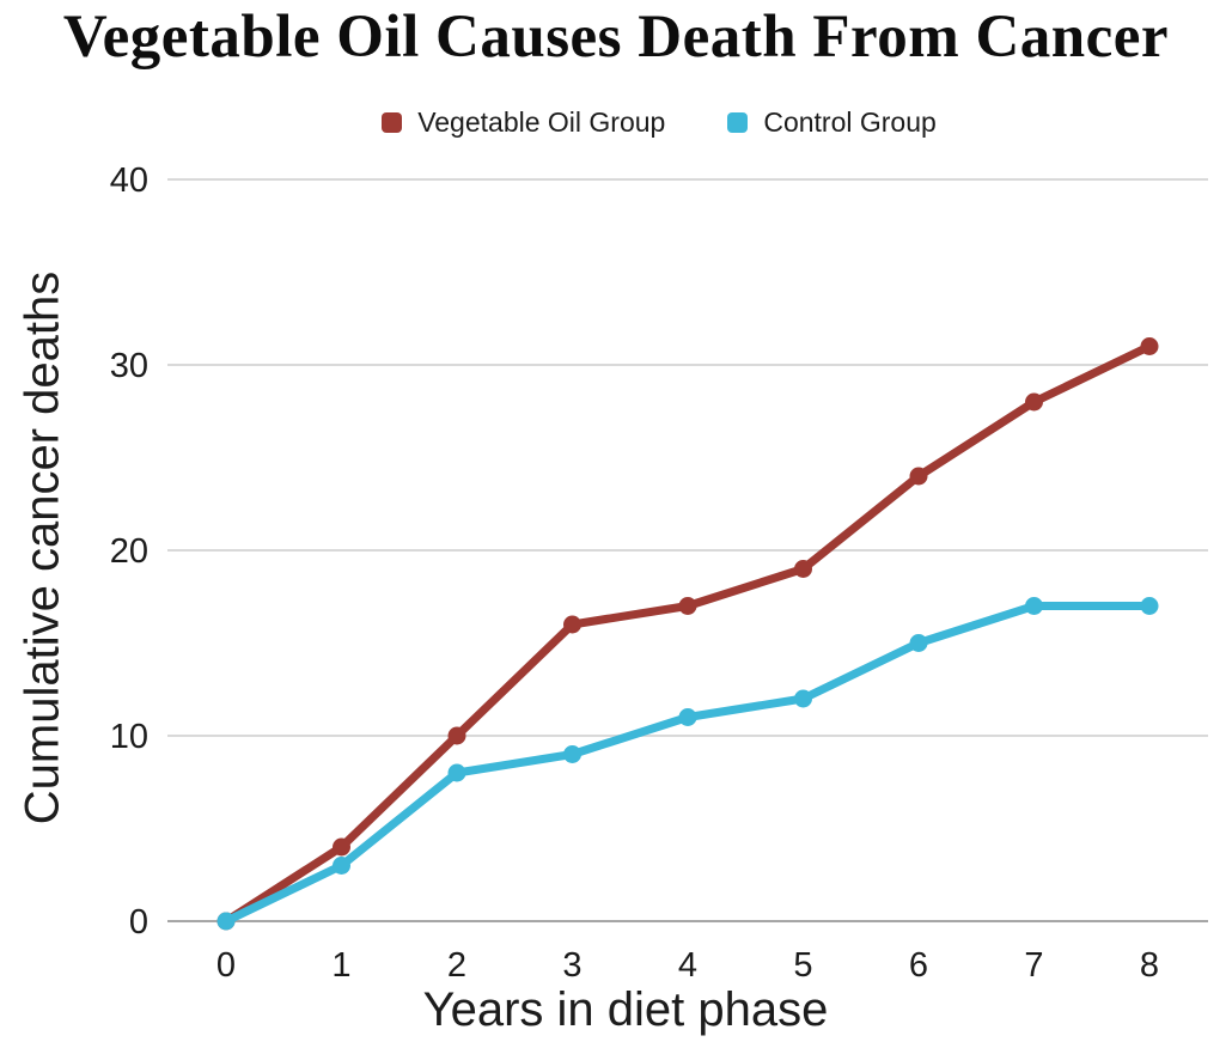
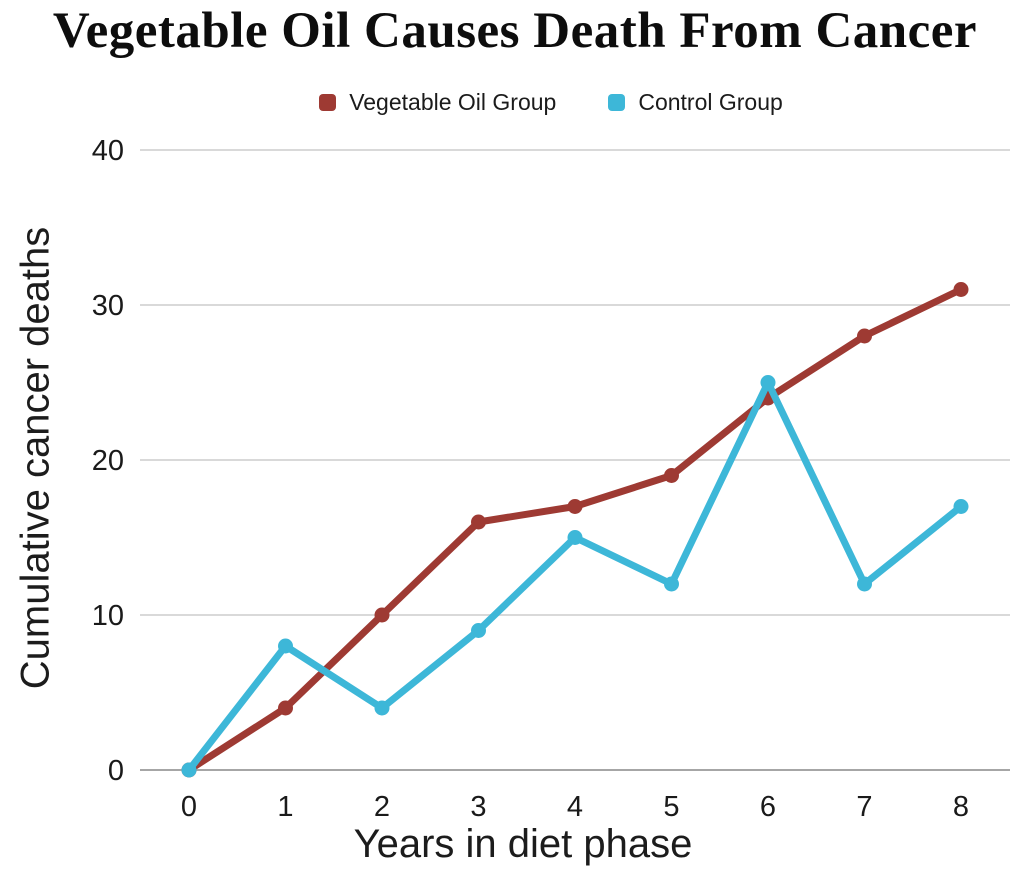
Control Group/1: 3 -> 8
Control Group/2: 8 -> 4
Control Group/4: 11 -> 15
Control Group/6: 15 -> 25
Control Group/7: 17 -> 12
